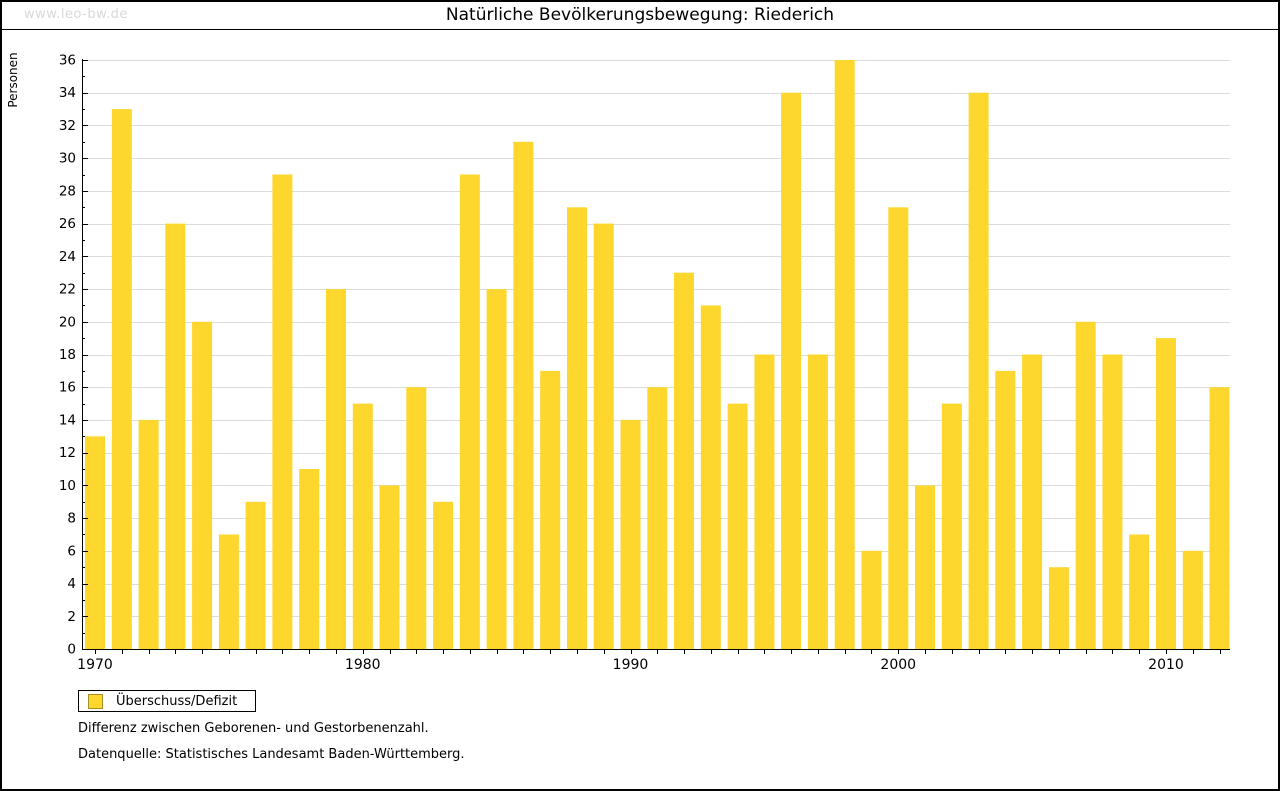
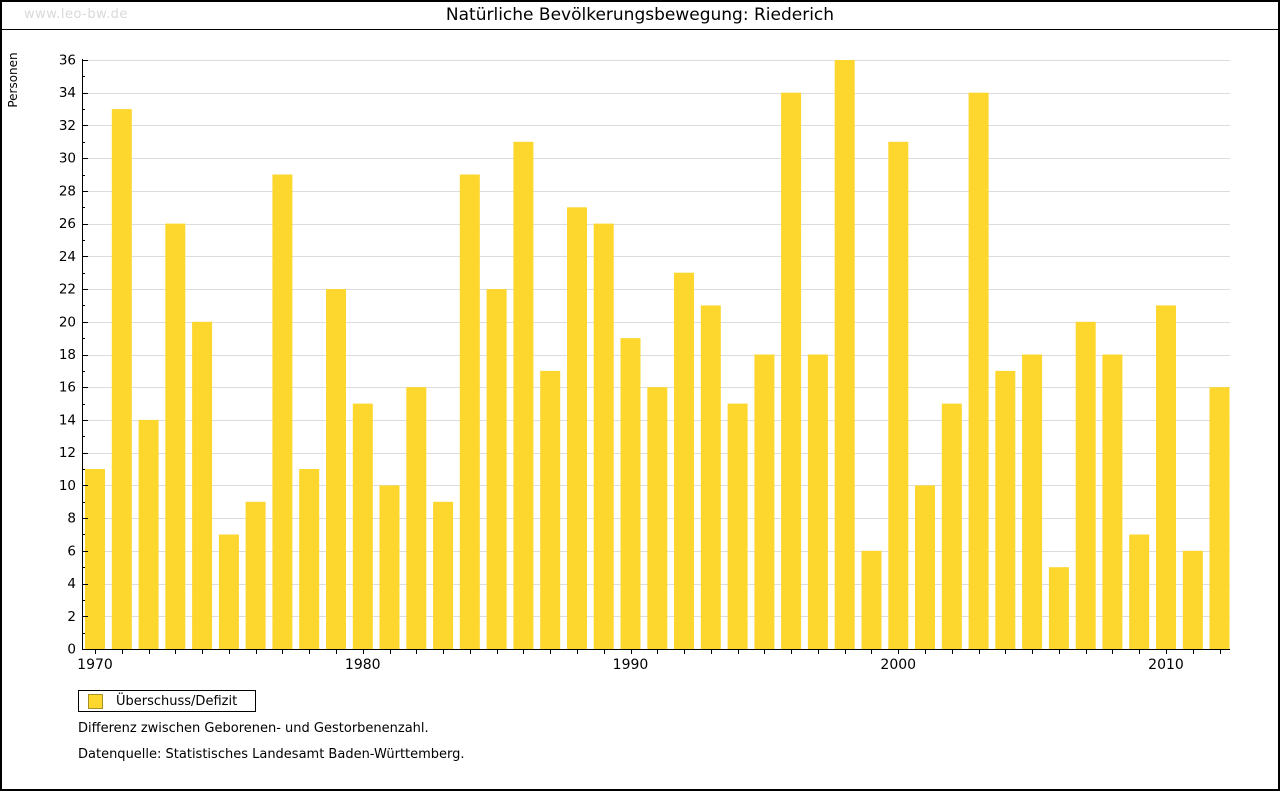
1970: 13 -> 11
1990: 14 -> 19
2000: 27 -> 31
2010: 19 -> 21
